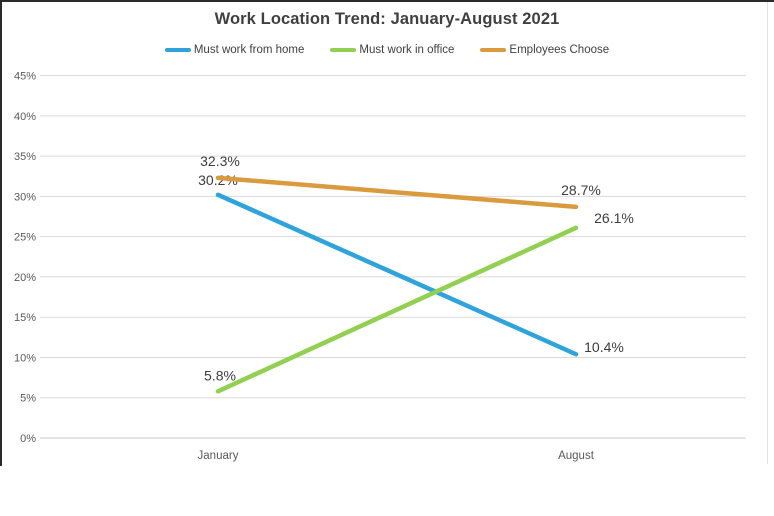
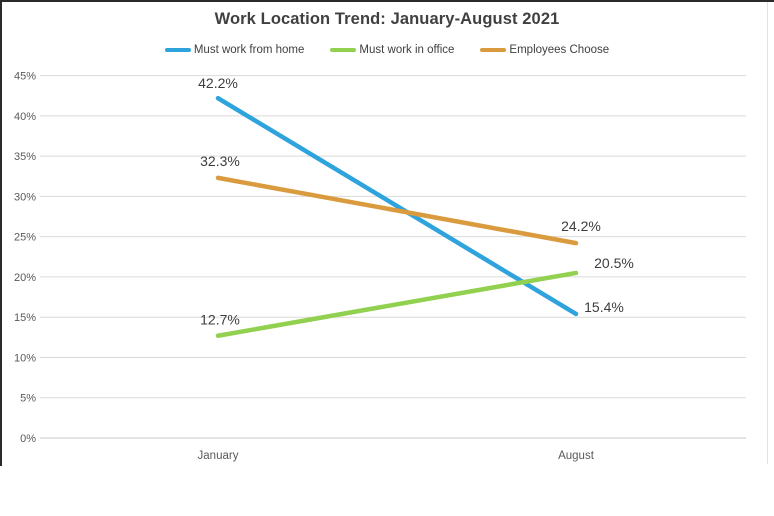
Must work from home/January: 30.2% -> 42.2%
Must work in office/January: 5.8% -> 12.7%
Must work from home/August: 10.4% -> 15.4%
Must work in office/August: 26.1% -> 20.5%
Employees Choose/August: 28.7% -> 24.2%
